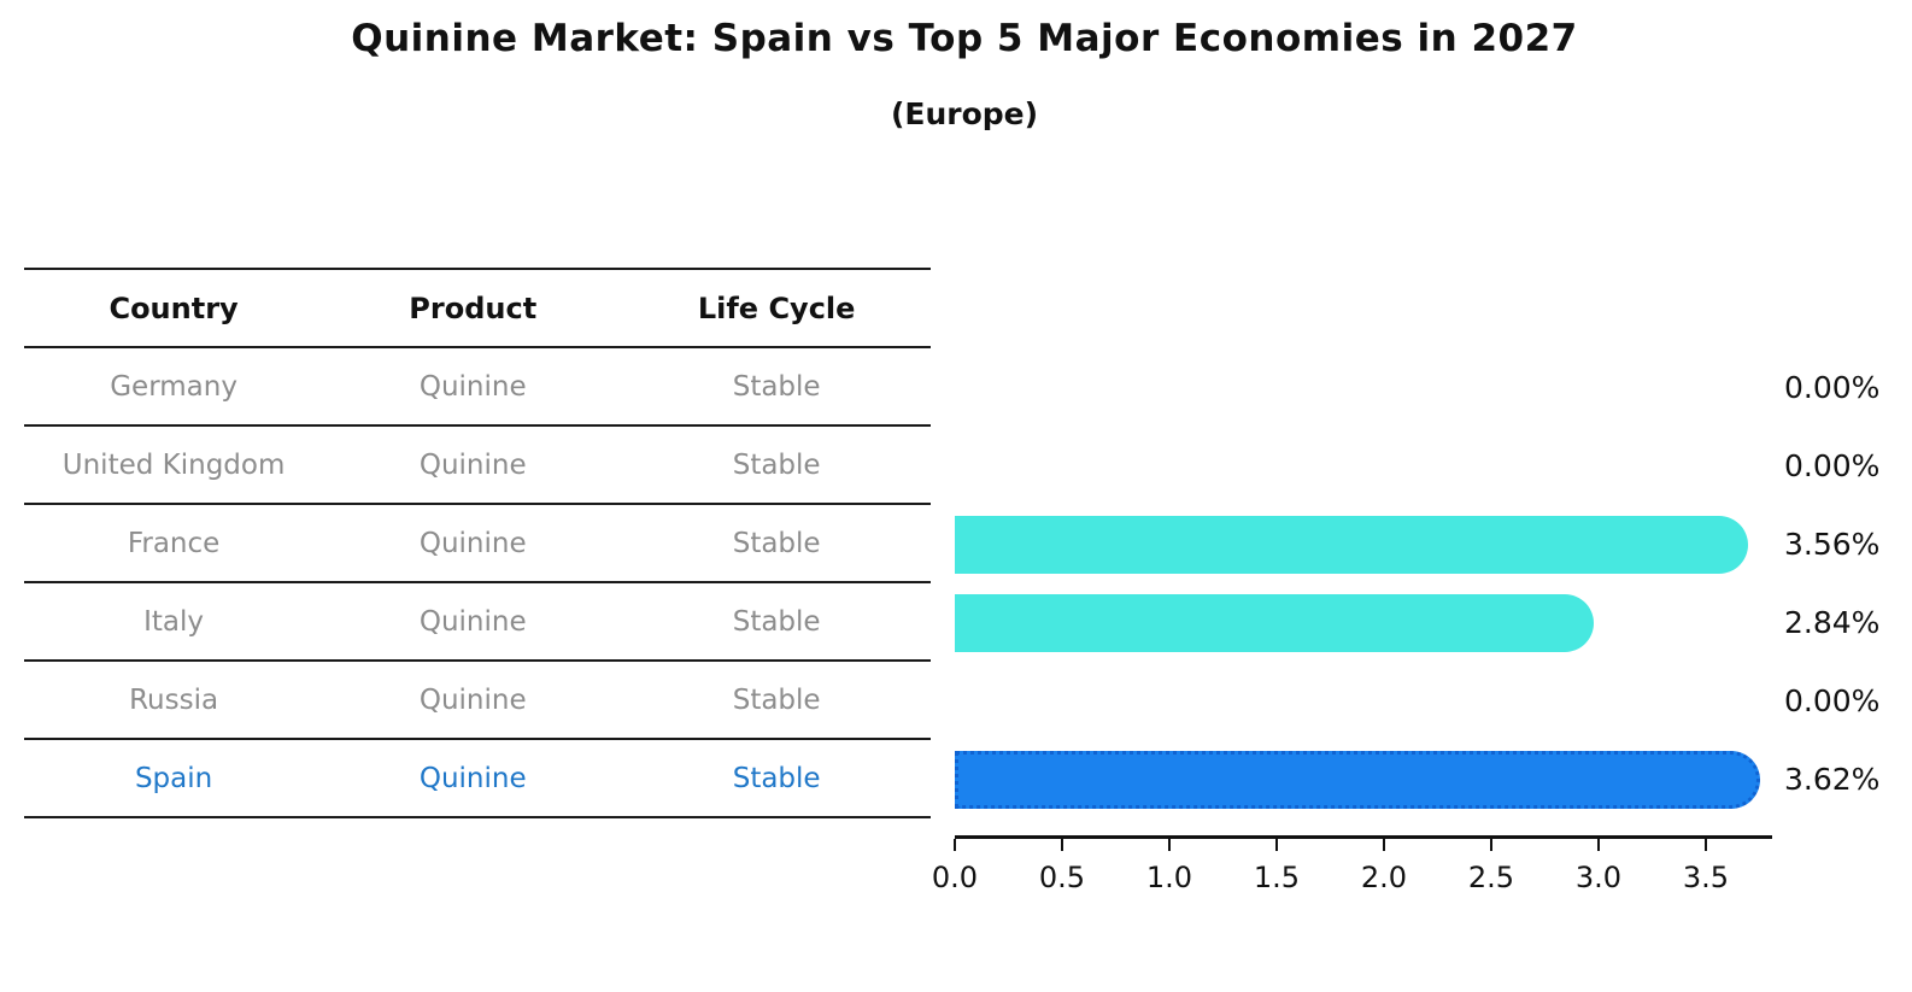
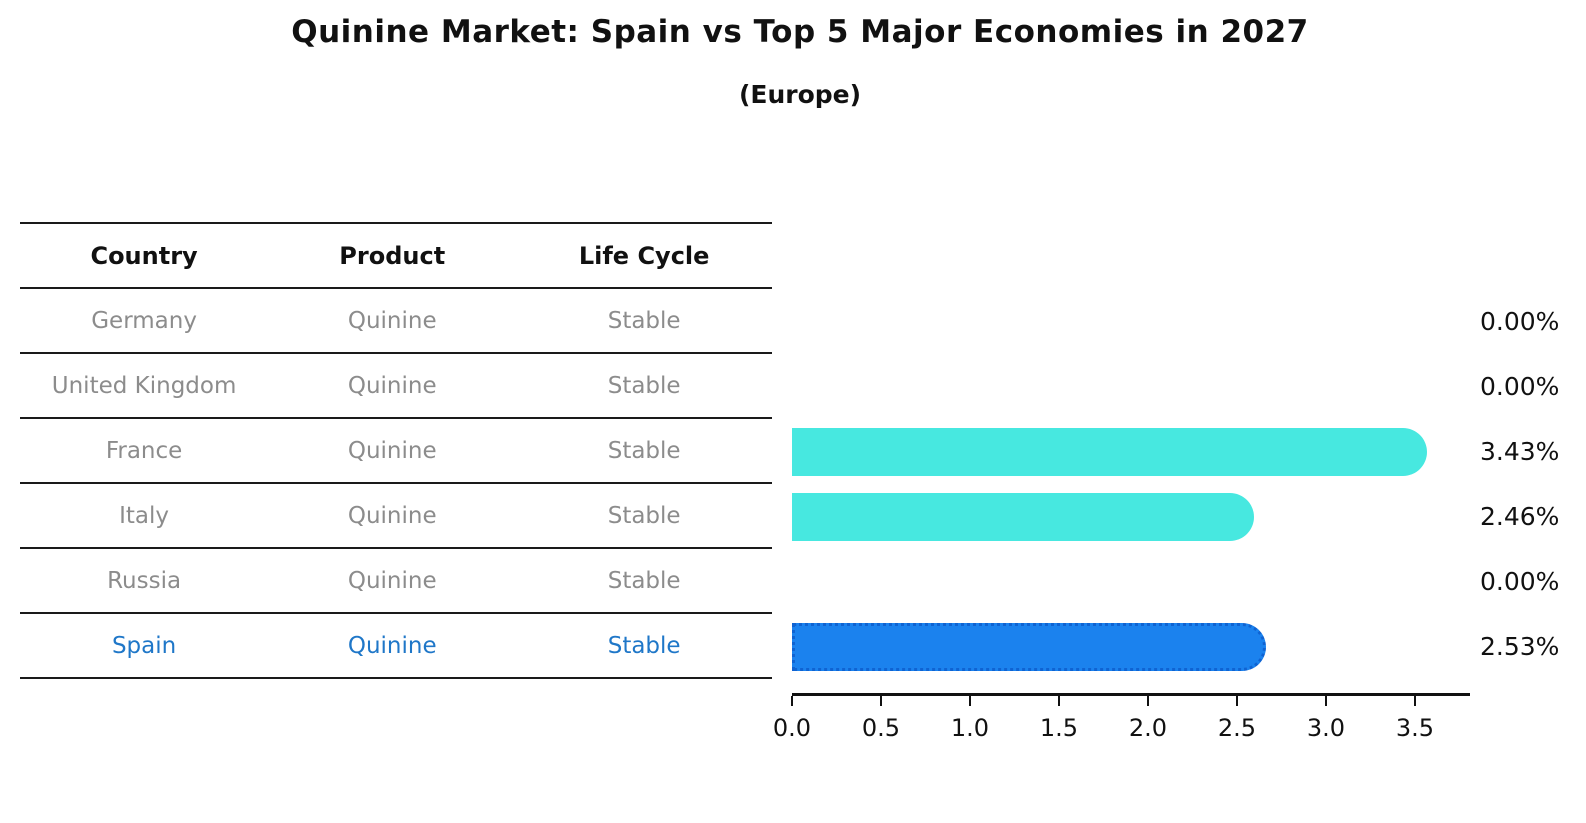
France: 3.56% -> 3.43%
Italy: 2.84% -> 2.46%
Spain: 3.62% -> 2.53%
